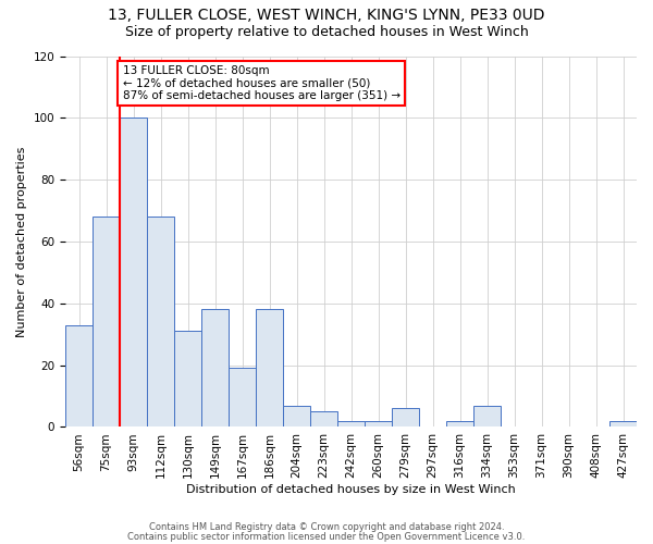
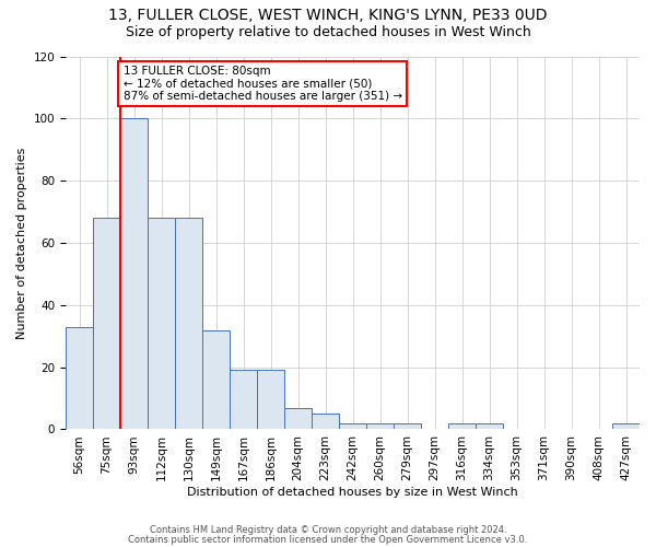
130sqm: 31 -> 68
149sqm: 38 -> 32
186sqm: 38 -> 19
279sqm: 6 -> 2
334sqm: 7 -> 2
